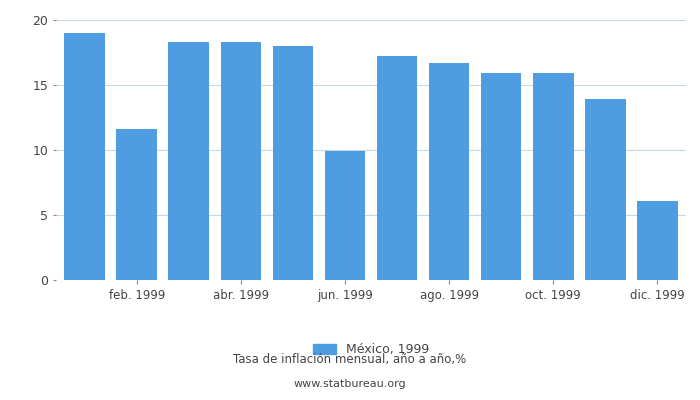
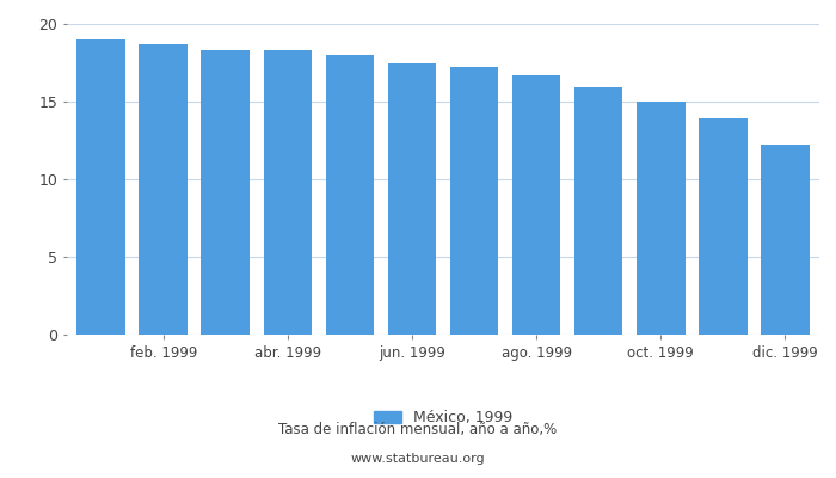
feb. 1999: 11.6 -> 18.7
jun. 1999: 9.9 -> 17.5
oct. 1999: 15.9 -> 15.0
dic. 1999: 6.1 -> 12.2
